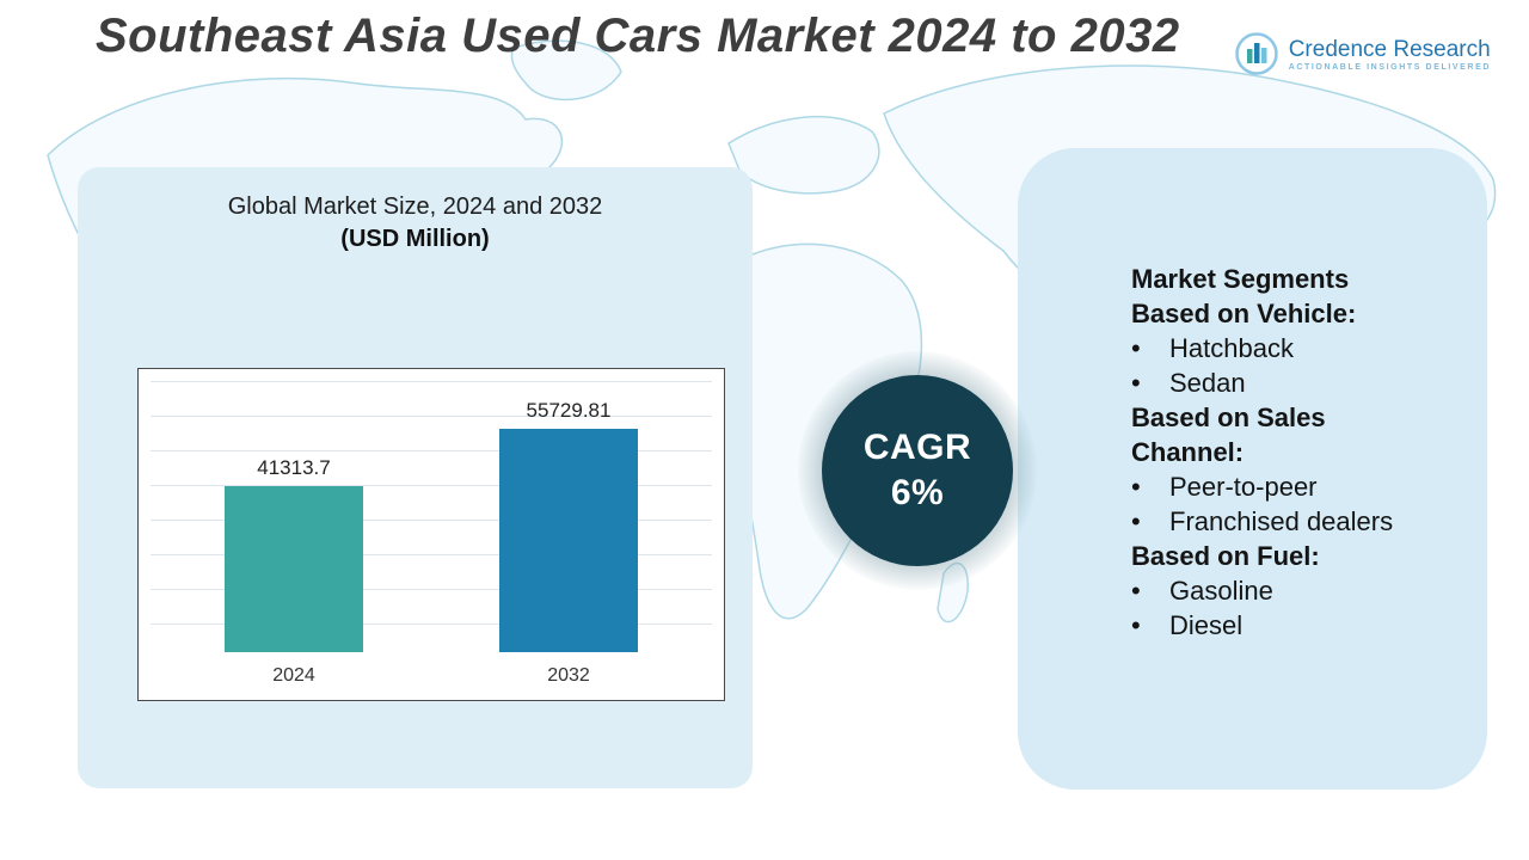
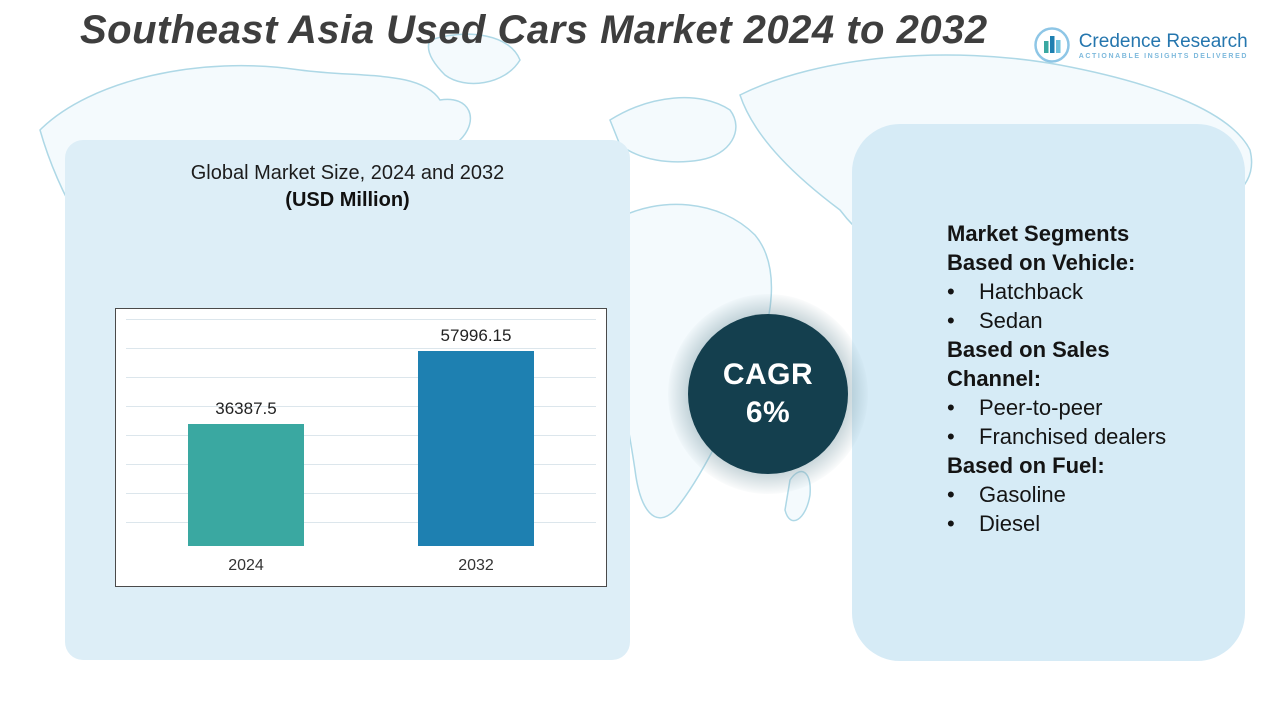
2024: 41313.7 -> 36387.5
2032: 55729.81 -> 57996.15
